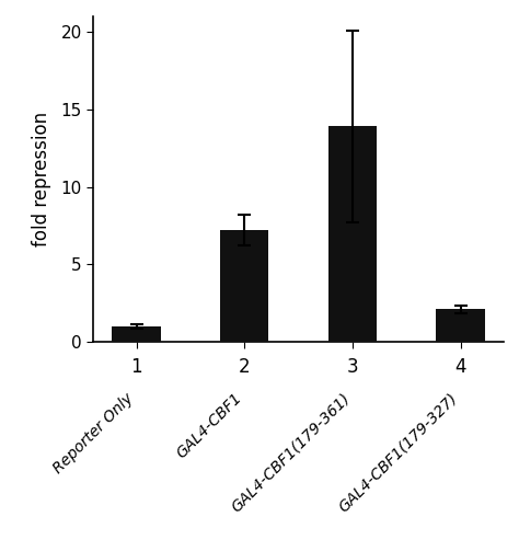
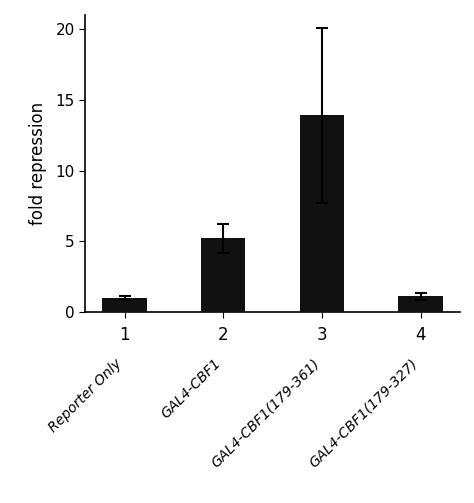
2: 7.2 -> 5.2
4: 2.1 -> 1.1
